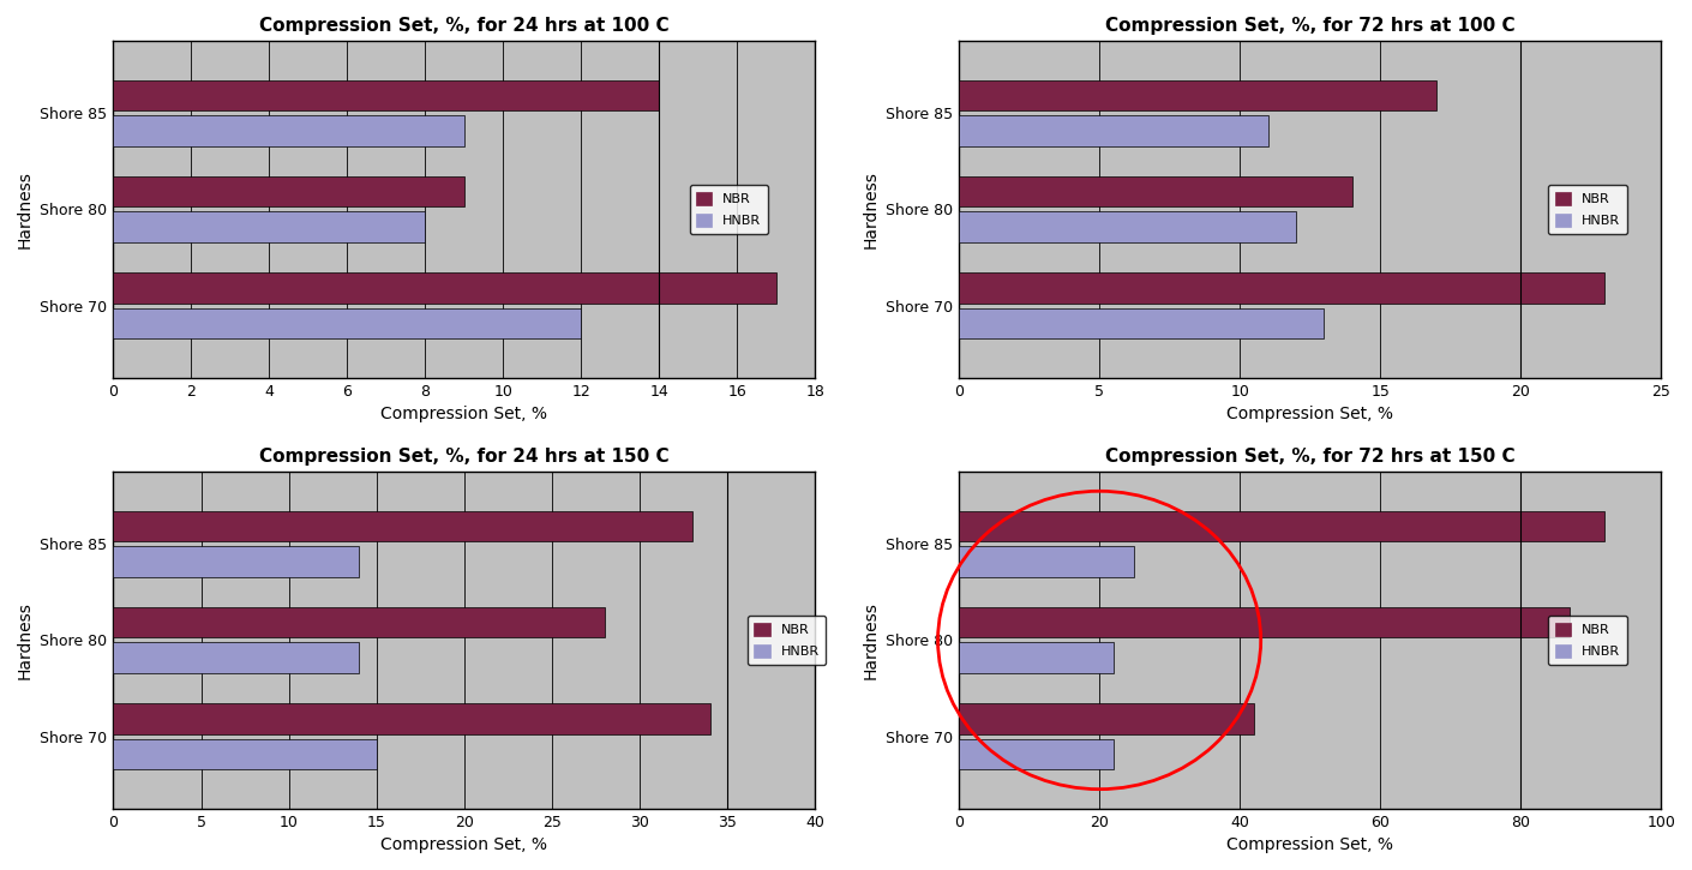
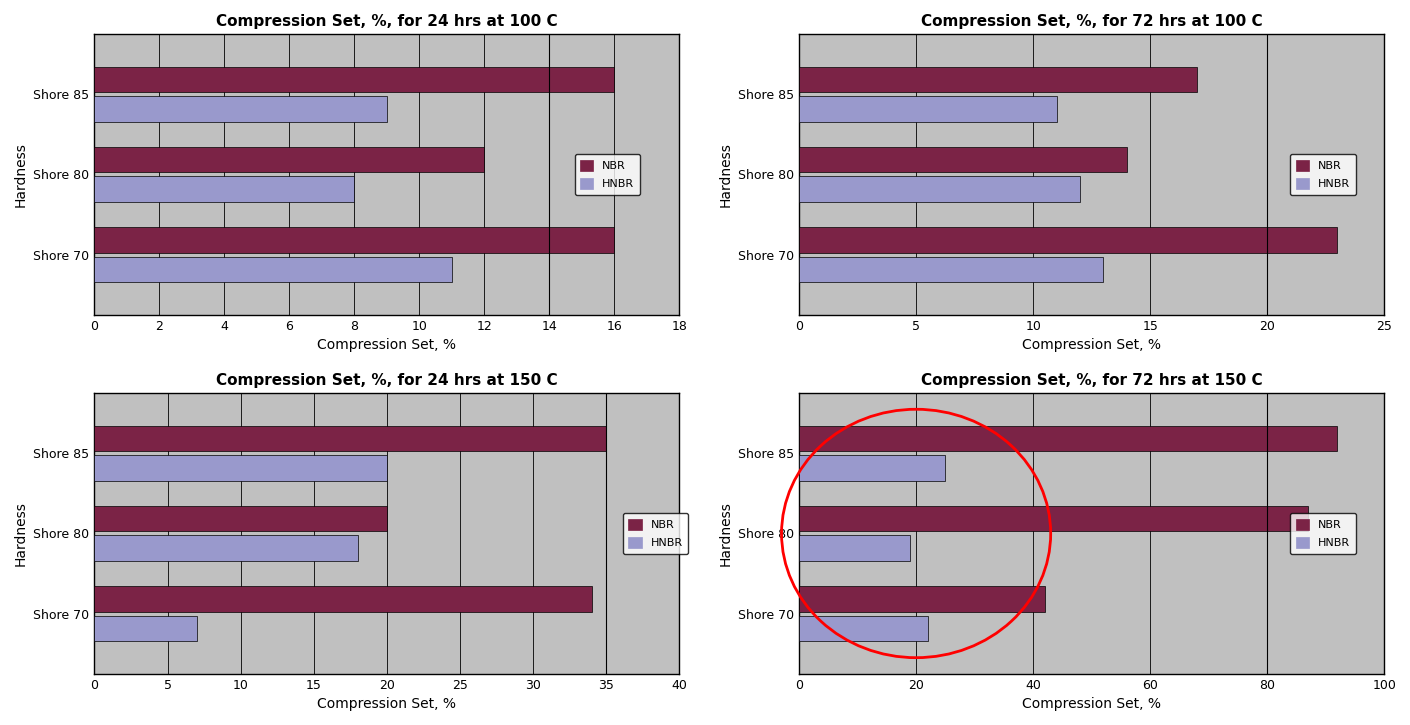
Compression Set, %, for 24 hrs at 100 C/NBR/Shore 85: 14 -> 16
Compression Set, %, for 24 hrs at 100 C/NBR/Shore 80: 9 -> 12
Compression Set, %, for 24 hrs at 100 C/NBR/Shore 70: 17 -> 16
Compression Set, %, for 24 hrs at 100 C/HNBR/Shore 70: 12 -> 11
Compression Set, %, for 24 hrs at 150 C/NBR/Shore 85: 33 -> 35
Compression Set, %, for 24 hrs at 150 C/HNBR/Shore 85: 14 -> 20
Compression Set, %, for 24 hrs at 150 C/NBR/Shore 80: 28 -> 20
Compression Set, %, for 24 hrs at 150 C/HNBR/Shore 80: 14 -> 18
Compression Set, %, for 24 hrs at 150 C/HNBR/Shore 70: 15 -> 7
Compression Set, %, for 72 hrs at 150 C/HNBR/Shore 80: 22 -> 19
